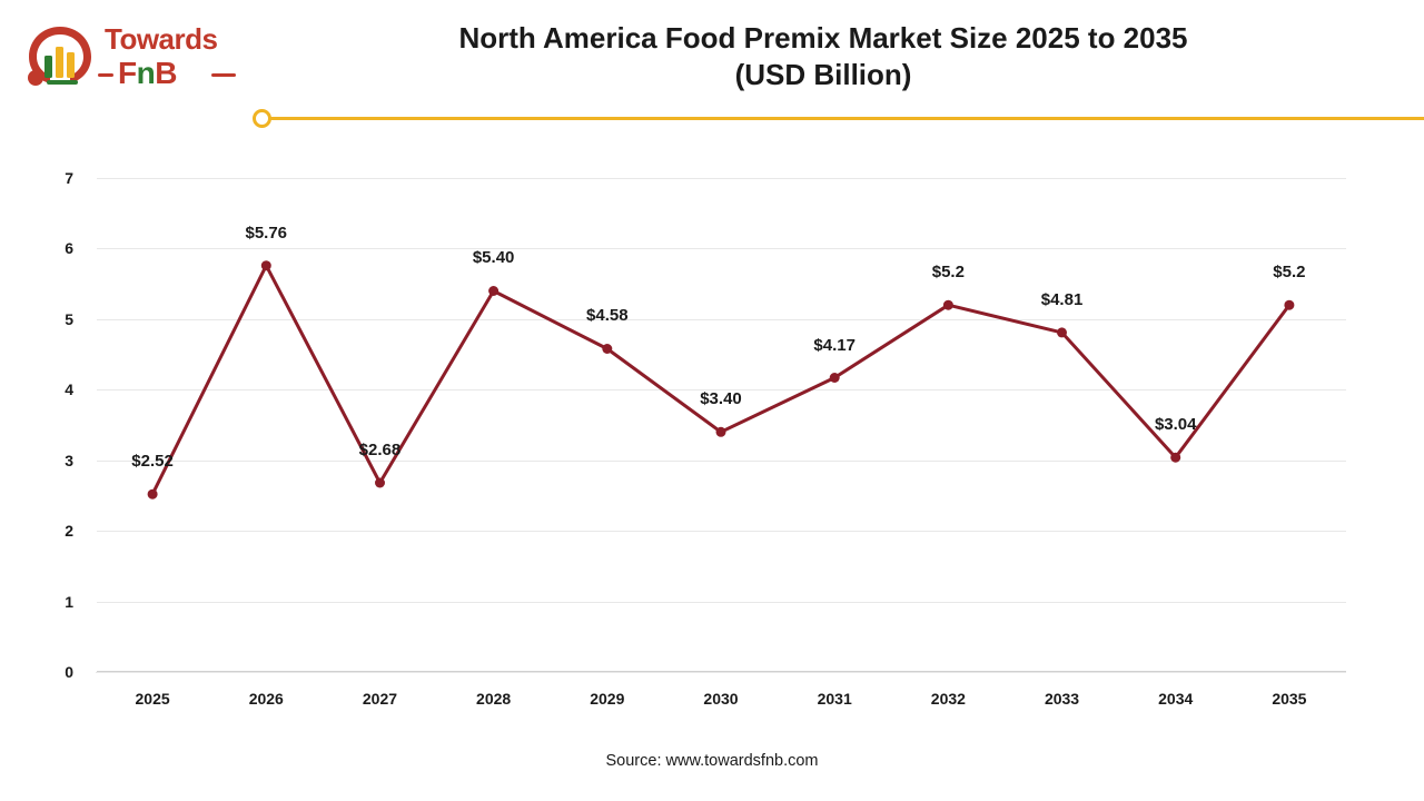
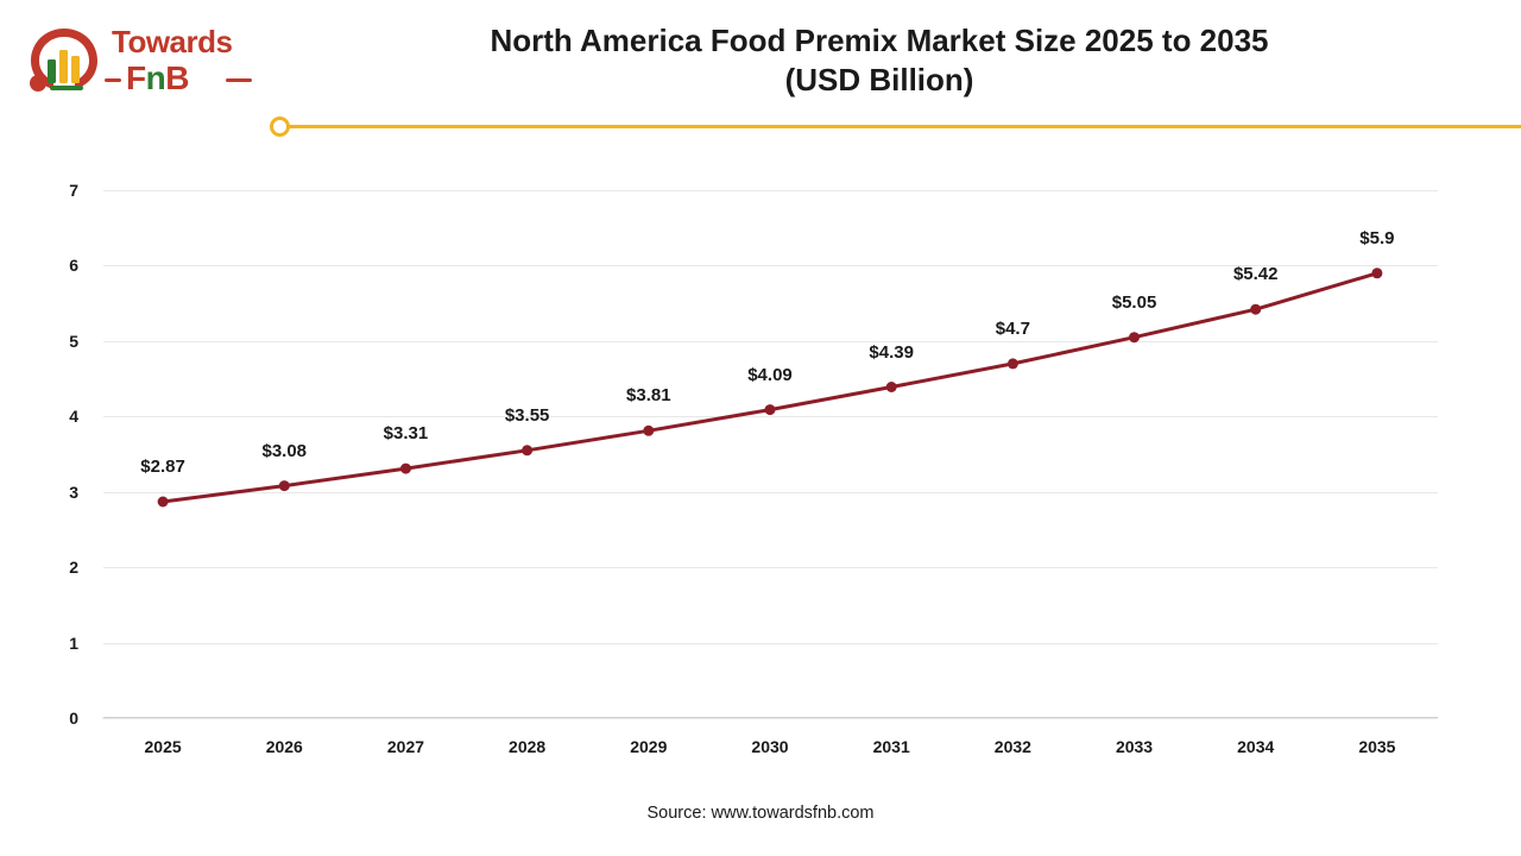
2025: $2.52 -> $2.87
2026: $5.76 -> $3.08
2027: $2.68 -> $3.31
2028: $5.40 -> $3.55
2029: $4.58 -> $3.81
2030: $3.40 -> $4.09
2031: $4.17 -> $4.39
2032: $5.2 -> $4.7
2033: $4.81 -> $5.05
2034: $3.04 -> $5.42
2035: $5.2 -> $5.9
